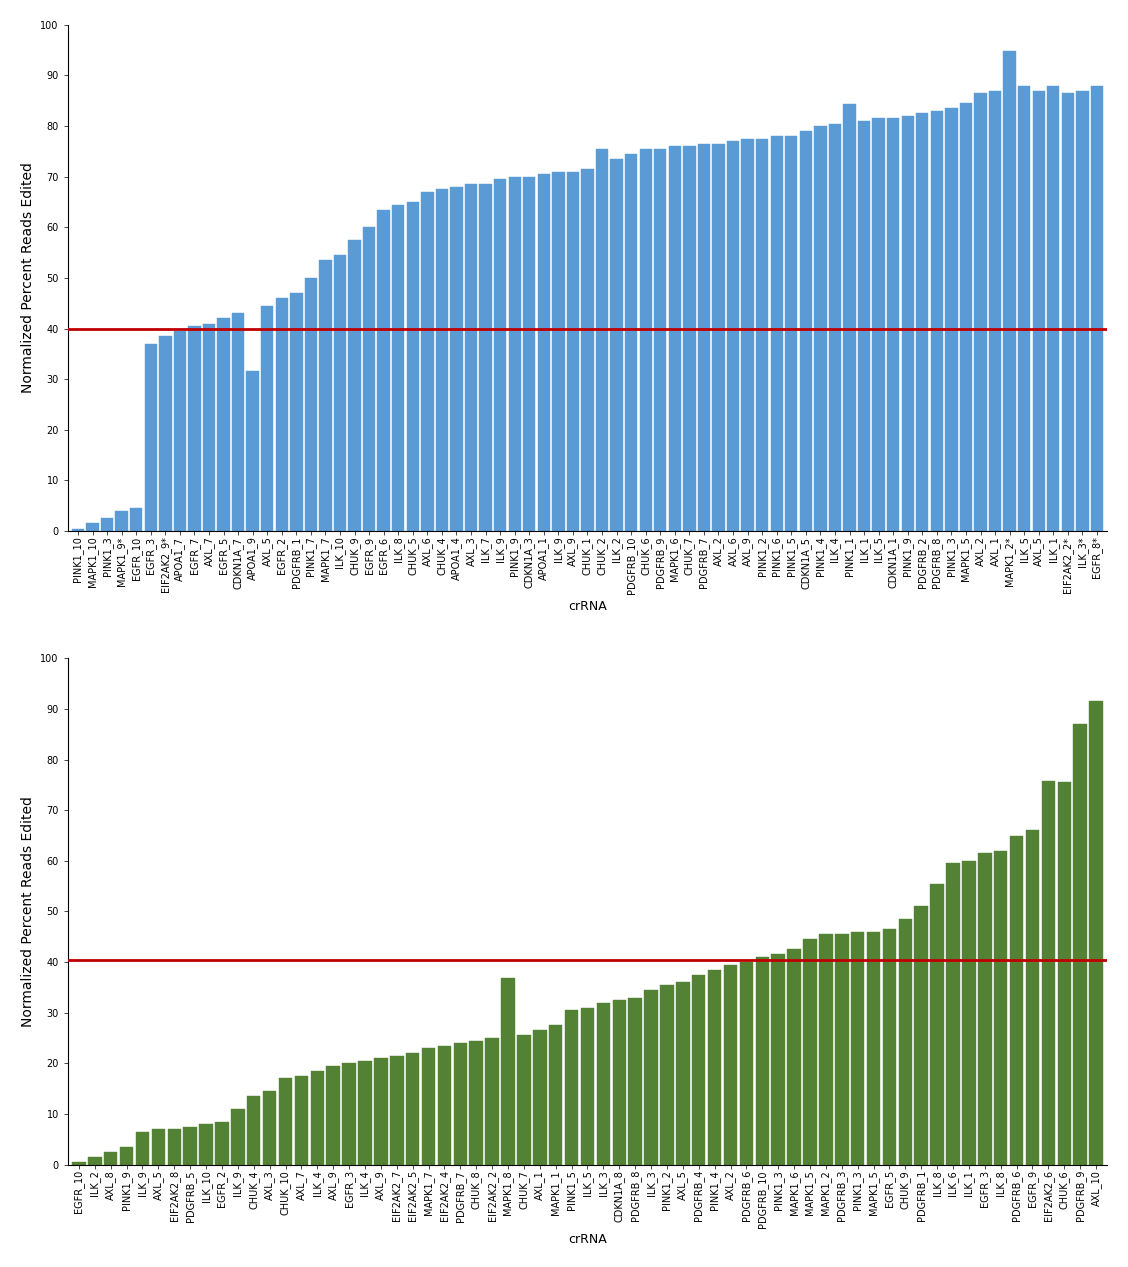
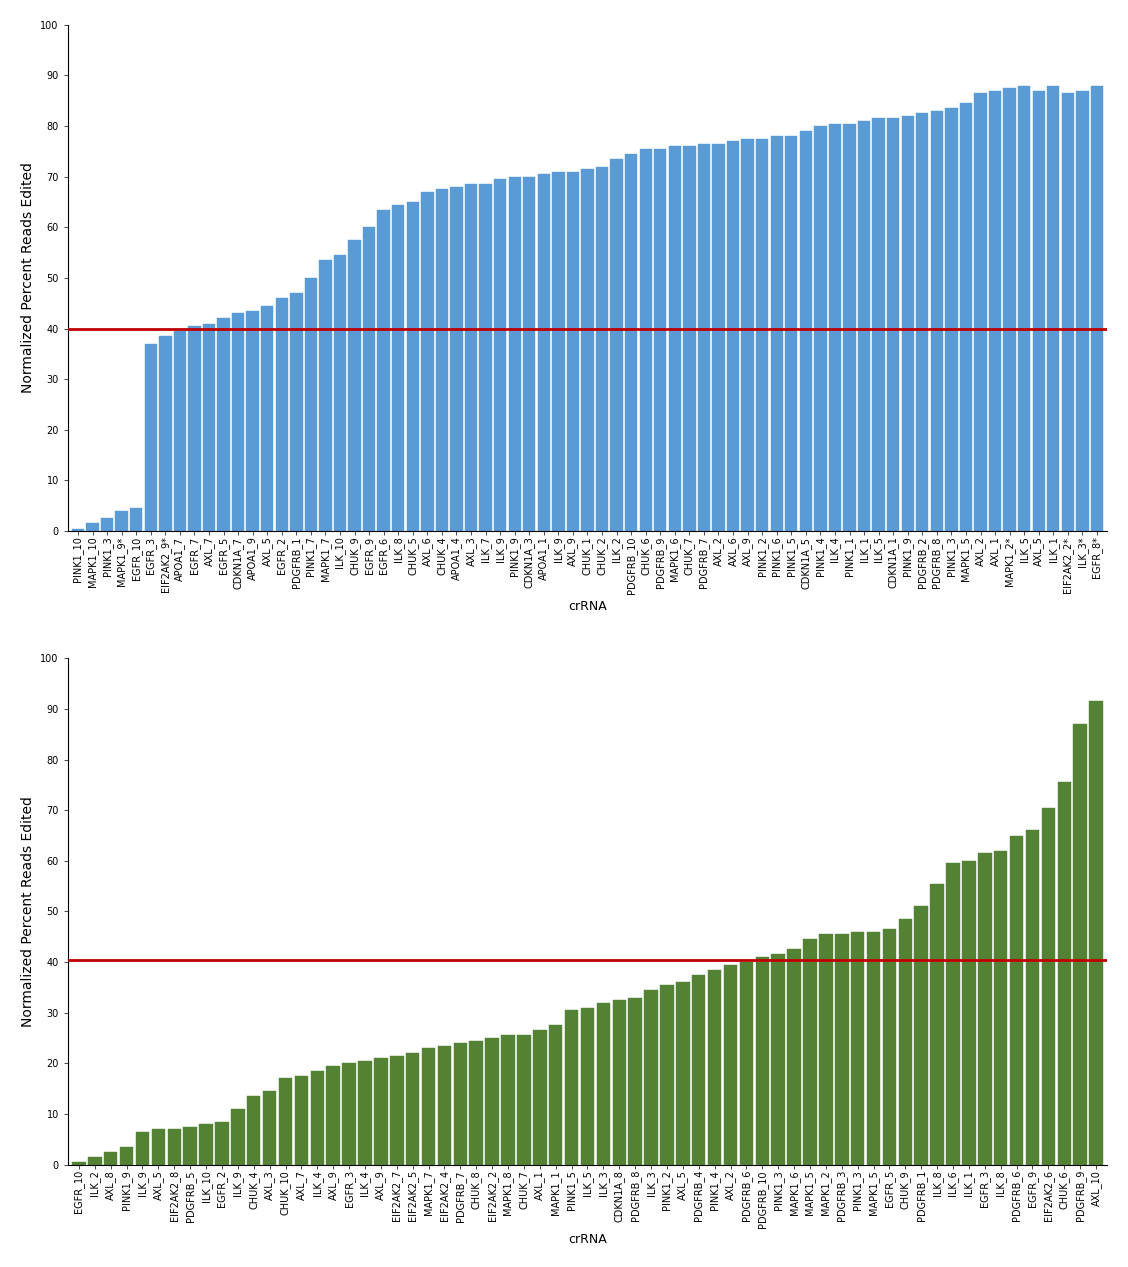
APOA1_9: 31.6 -> 43.5
CHUK_2: 75.4 -> 72.0
PINK1_1: 84.4 -> 80.5
MAPK1_2*: 94.8 -> 87.5
MAPK1_8: 36.8 -> 25.5
EIF2AK2_6: 75.8 -> 70.5
